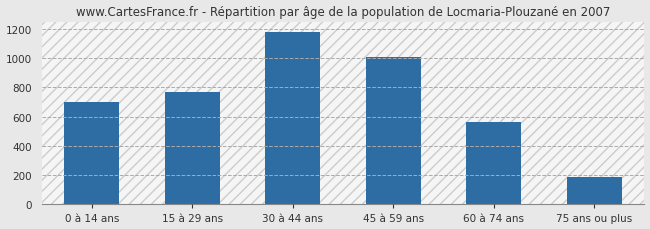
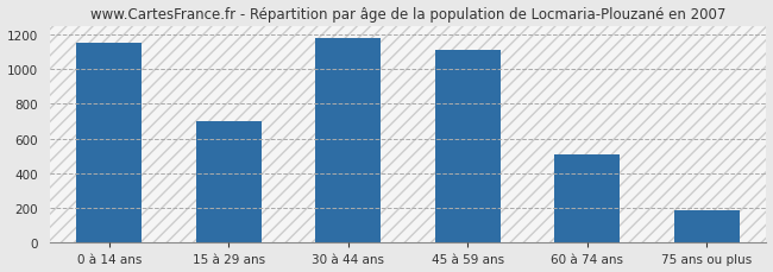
0 à 14 ans: 700 -> 1150
15 à 29 ans: 770 -> 700
45 à 59 ans: 1010 -> 1110
60 à 74 ans: 560 -> 510
